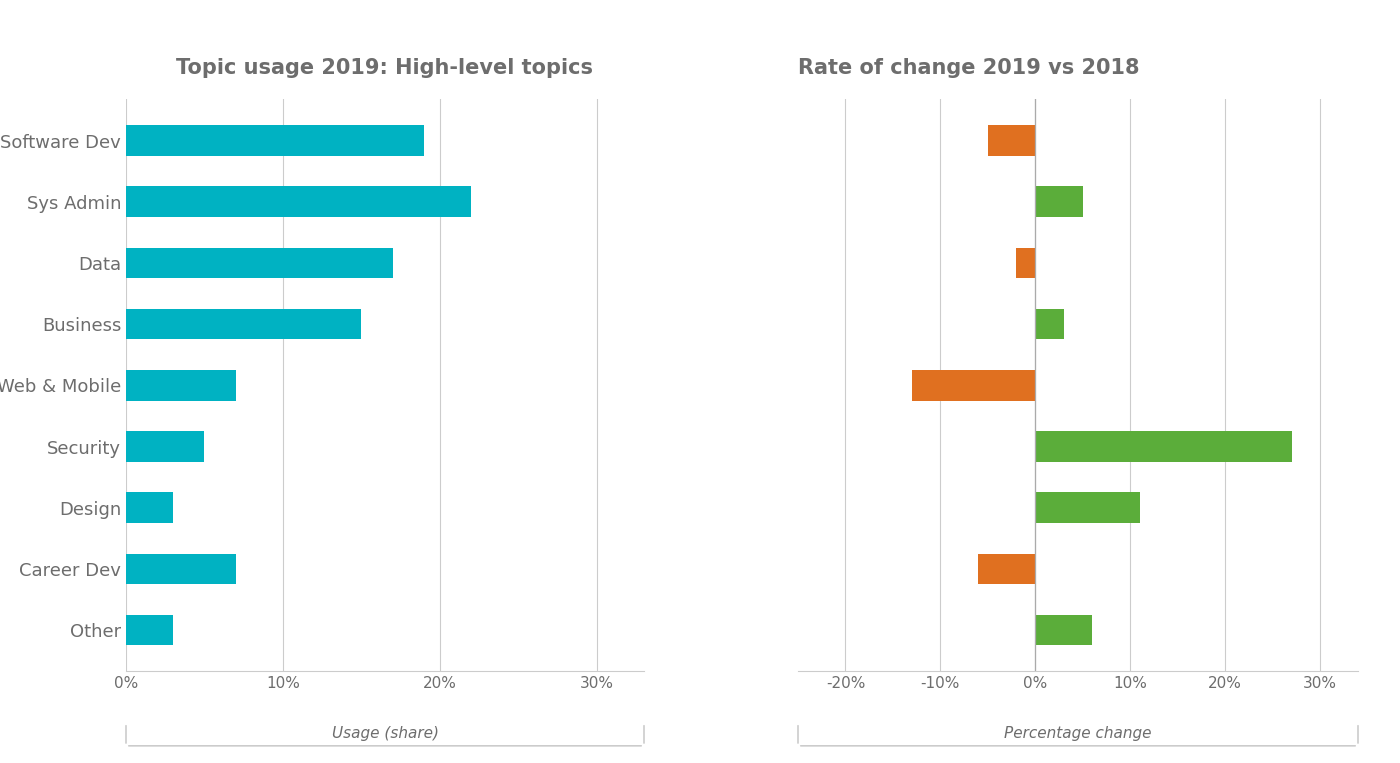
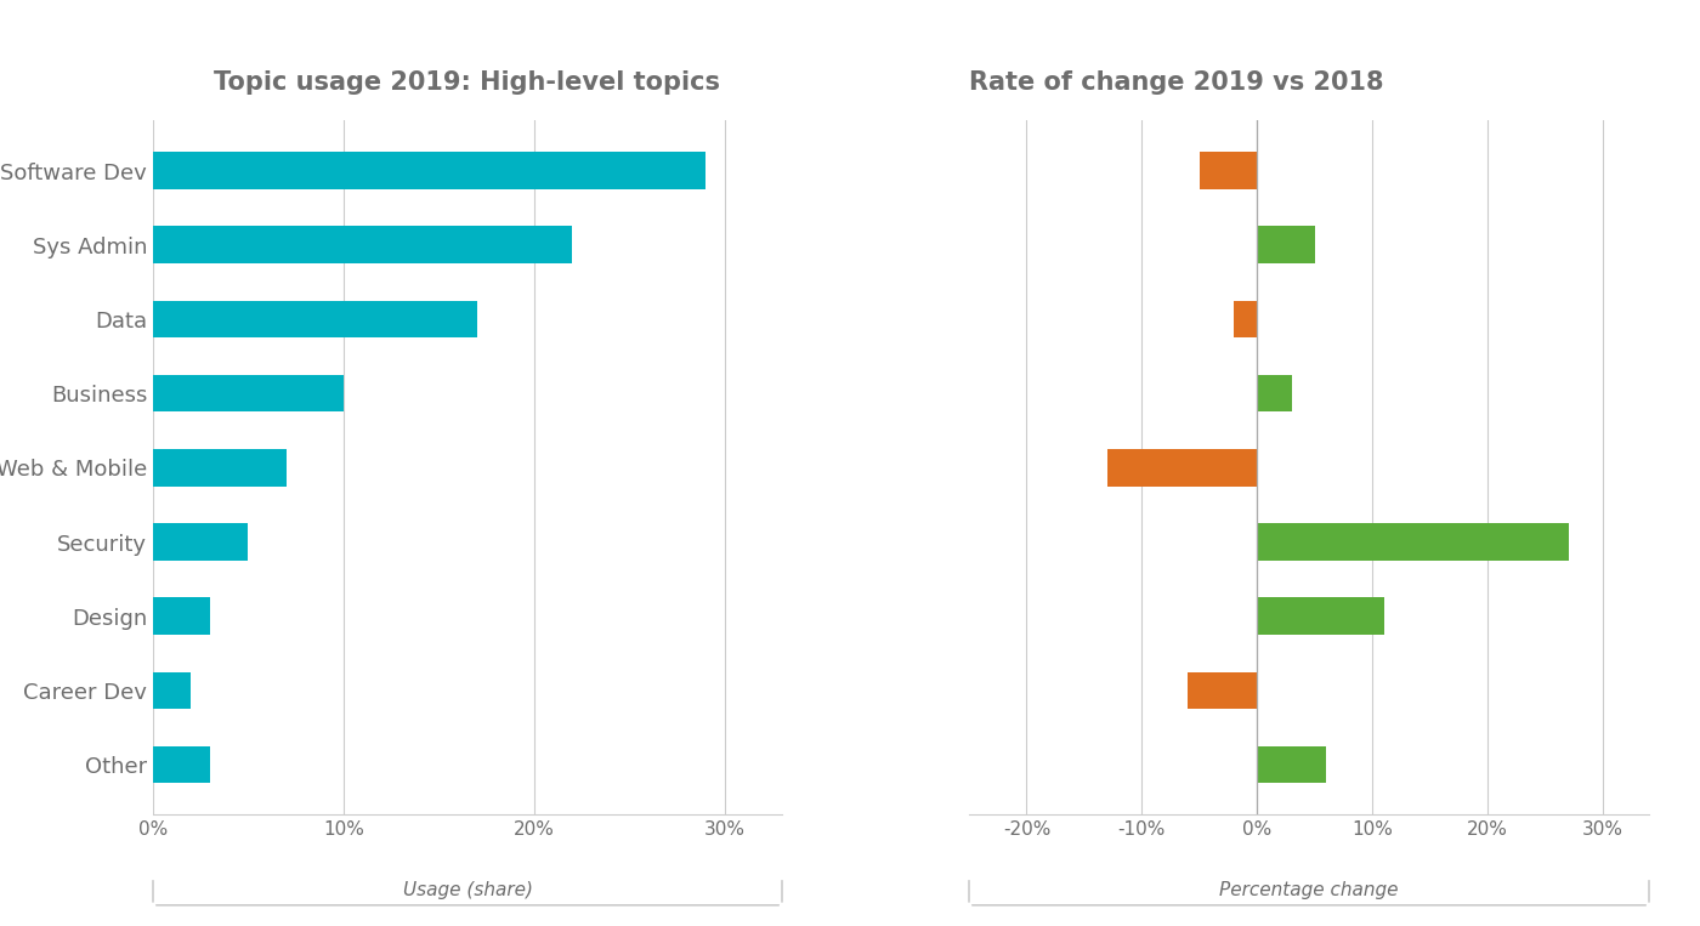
Topic usage 2019: High-level topics/Software Dev: 19% -> 29%
Topic usage 2019: High-level topics/Business: 15% -> 10%
Topic usage 2019: High-level topics/Career Dev: 7% -> 2%
